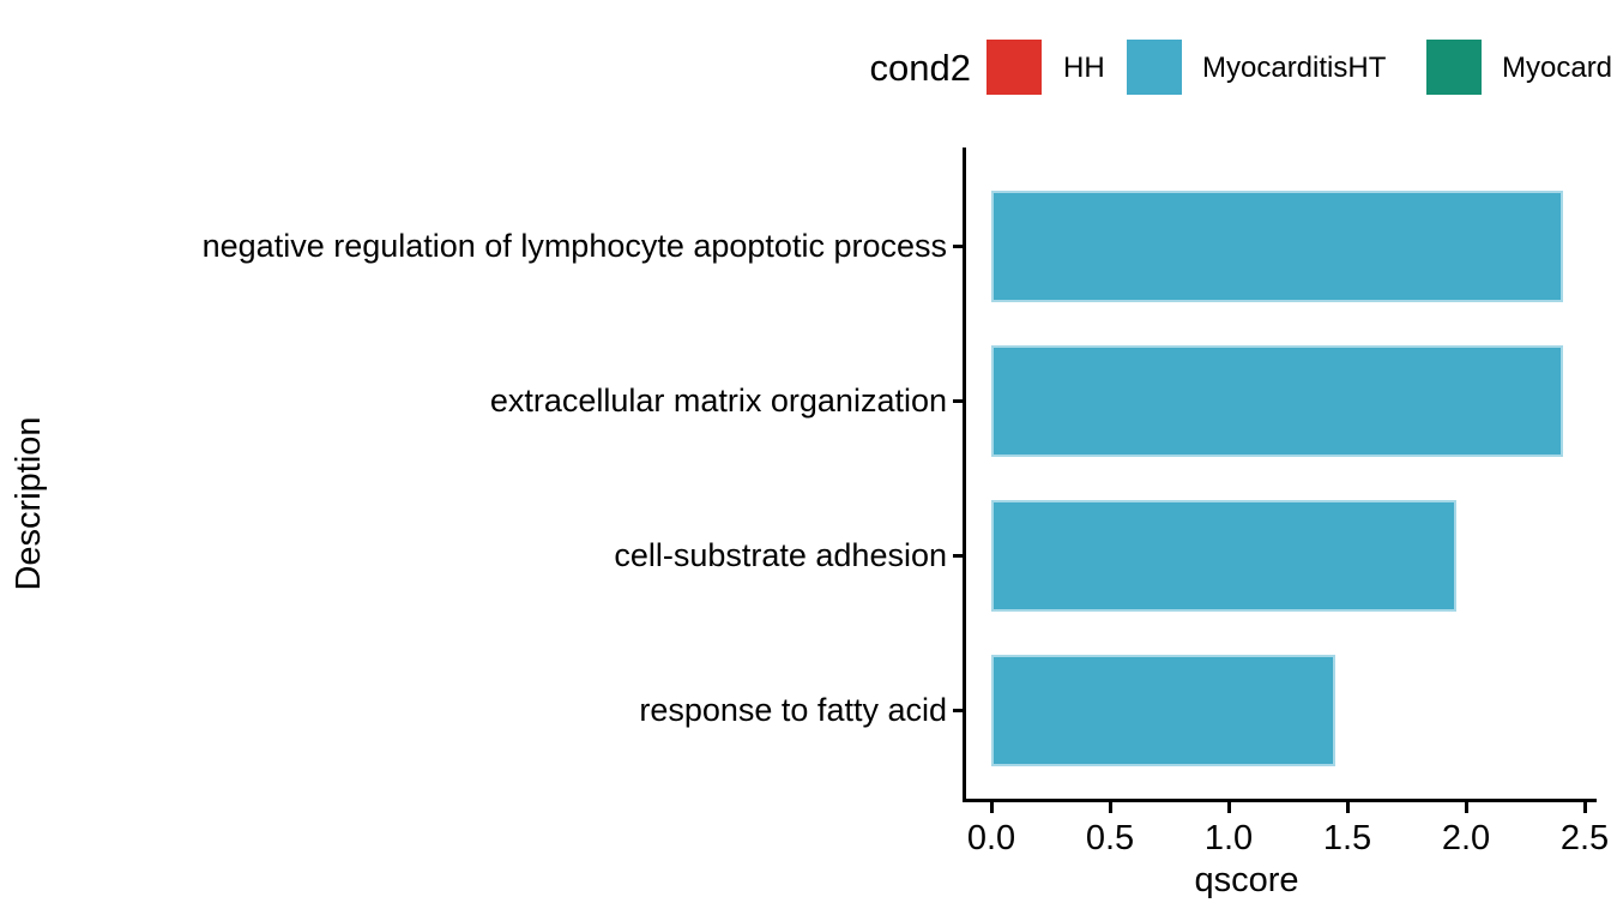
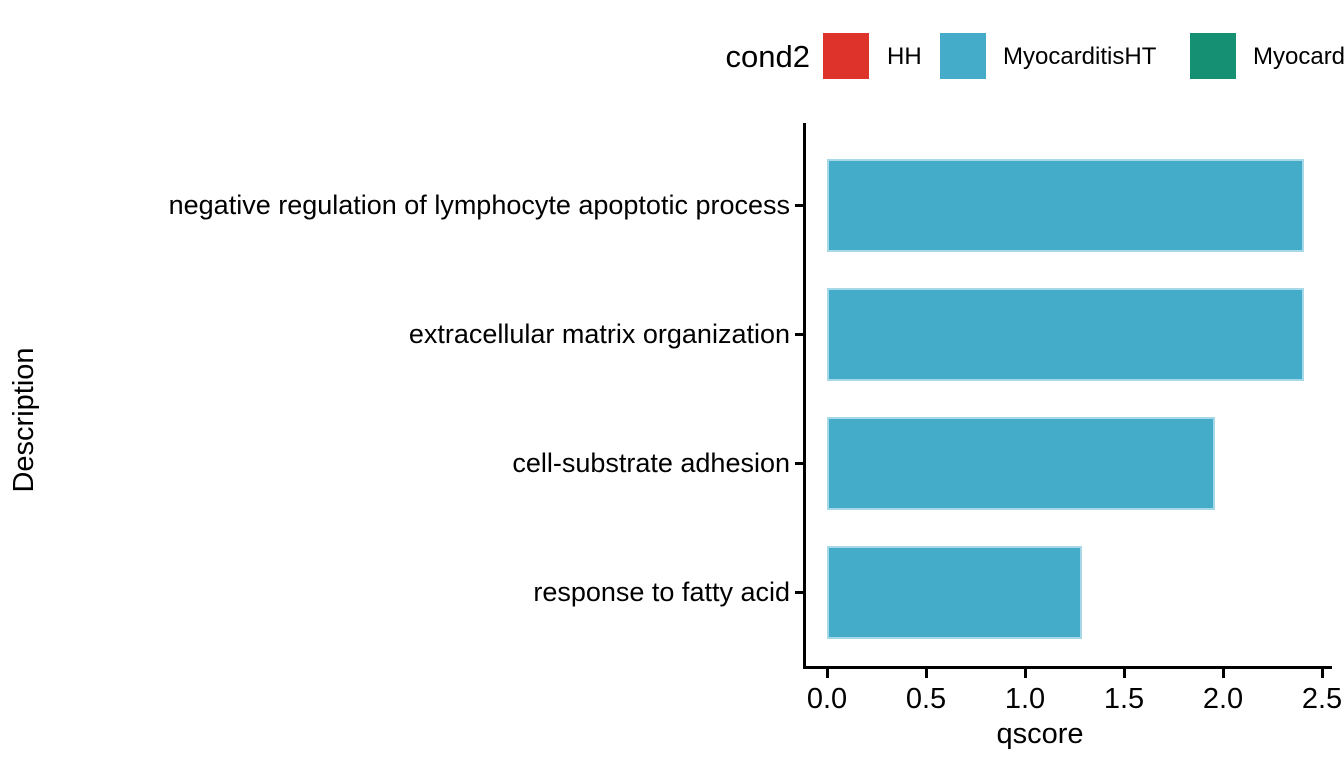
response to fatty acid: 1.45 -> 1.29
